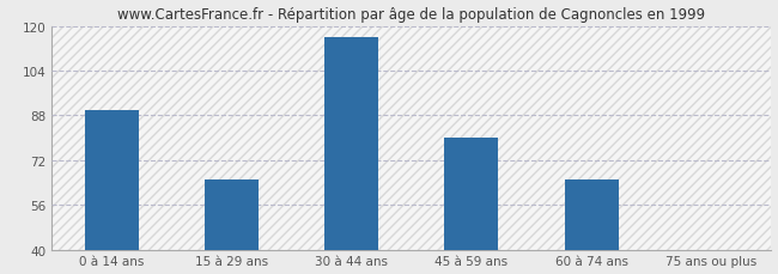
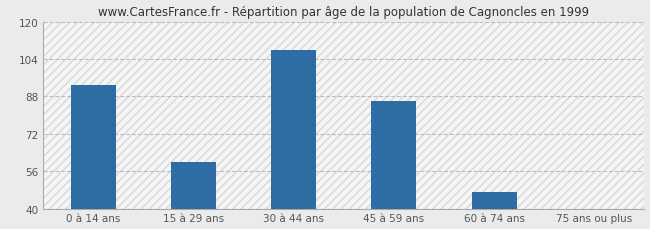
0 à 14 ans: 90 -> 93
15 à 29 ans: 65 -> 60
30 à 44 ans: 116 -> 108
45 à 59 ans: 80 -> 86
60 à 74 ans: 65 -> 47
